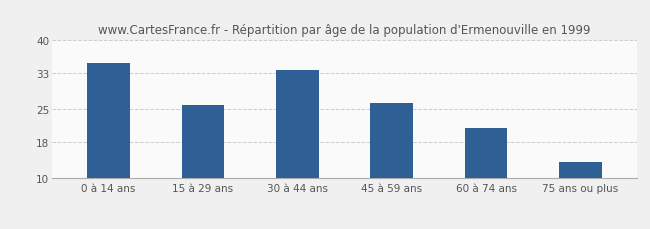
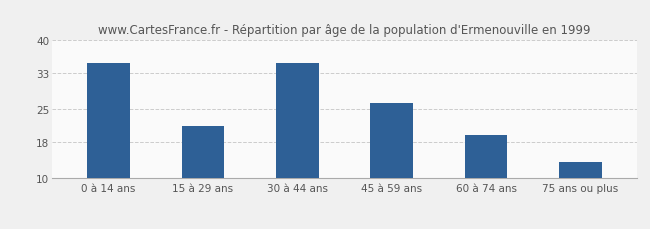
15 à 29 ans: 26.0 -> 21.5
30 à 44 ans: 33.5 -> 35.0
60 à 74 ans: 21.0 -> 19.5
